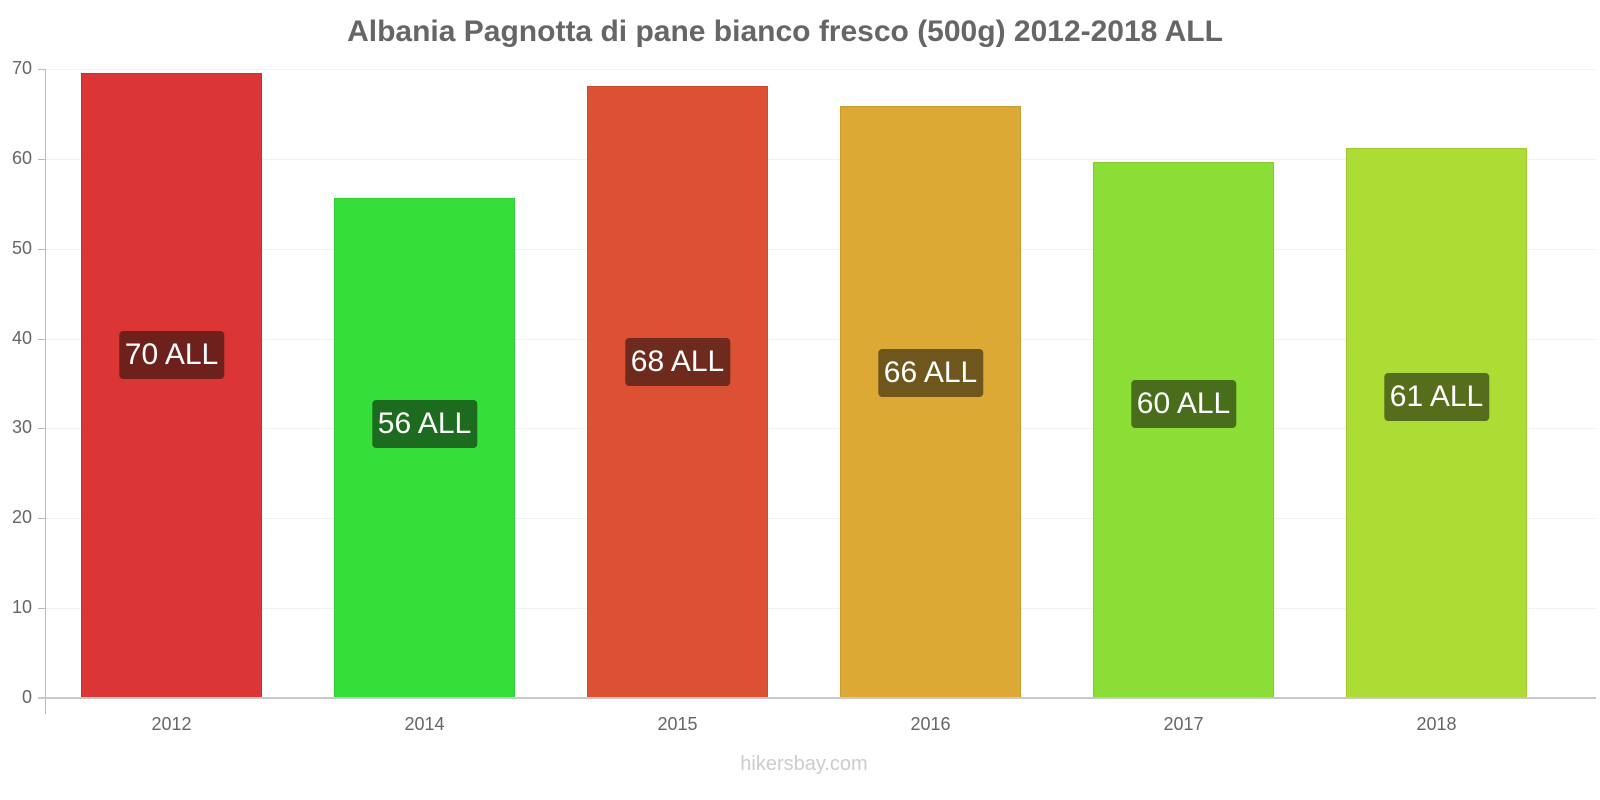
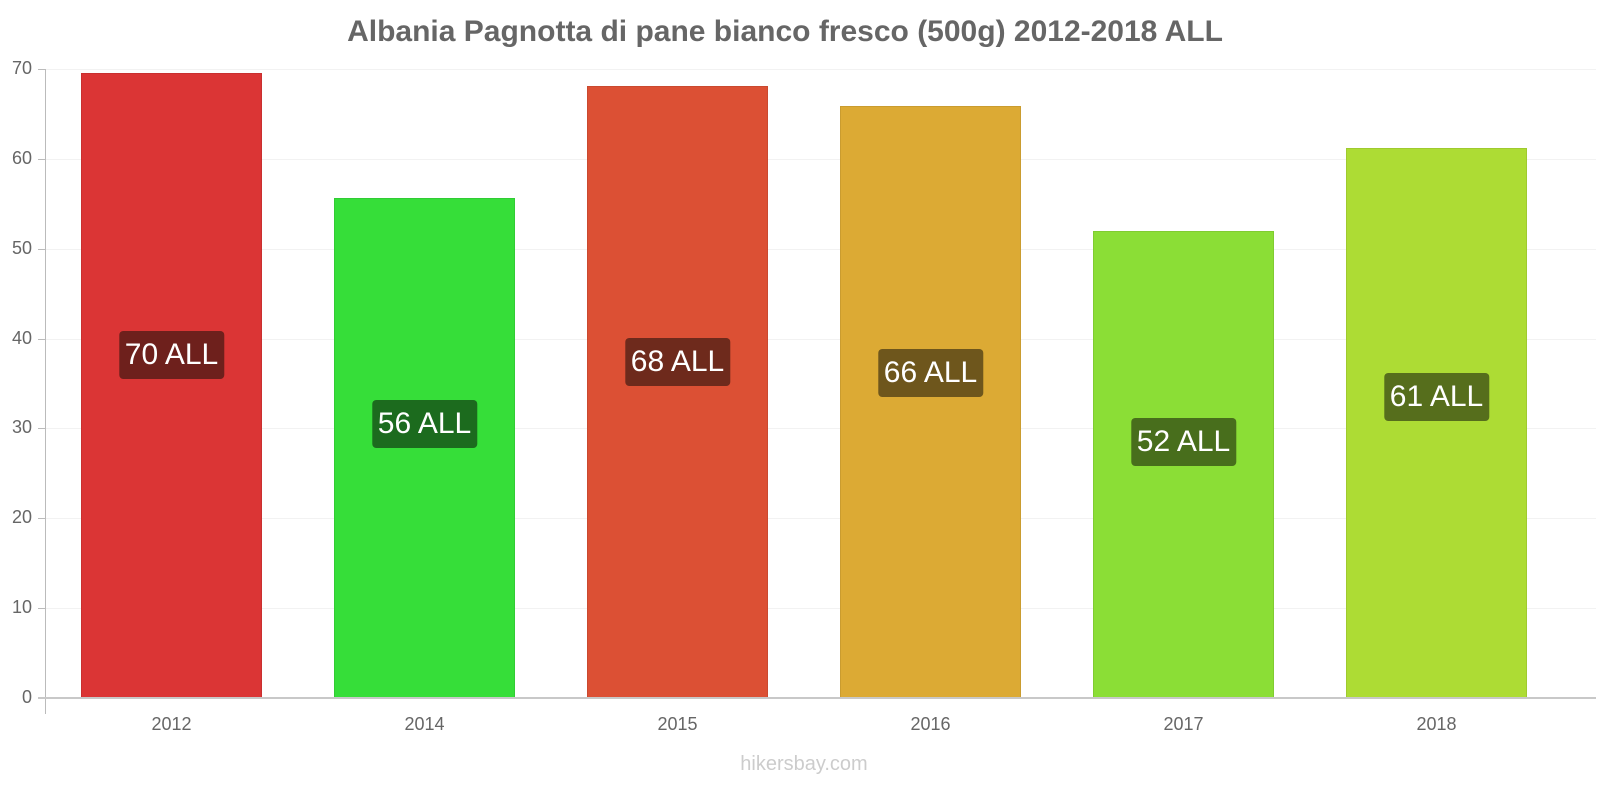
2017: 60 -> 52
